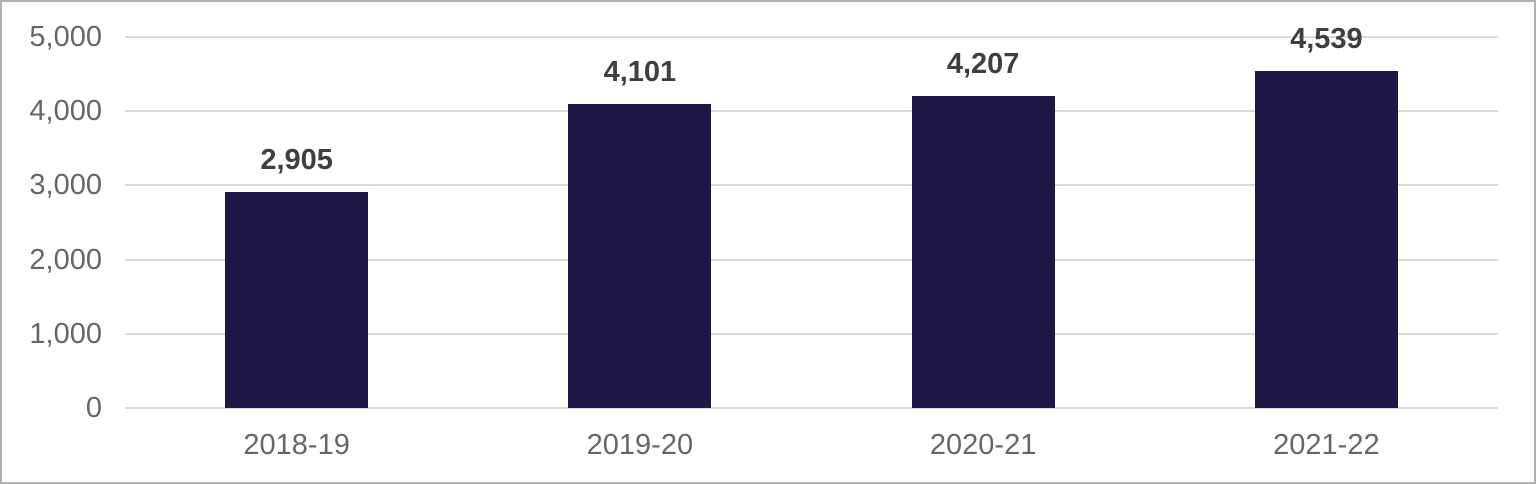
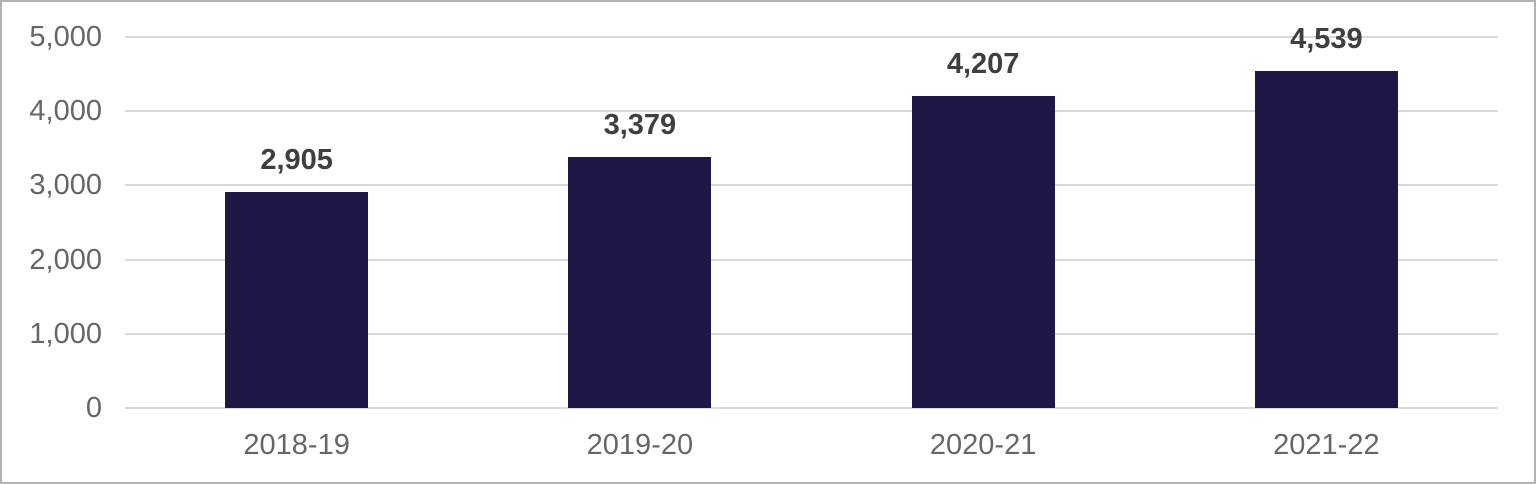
2019-20: 4,101 -> 3,379
